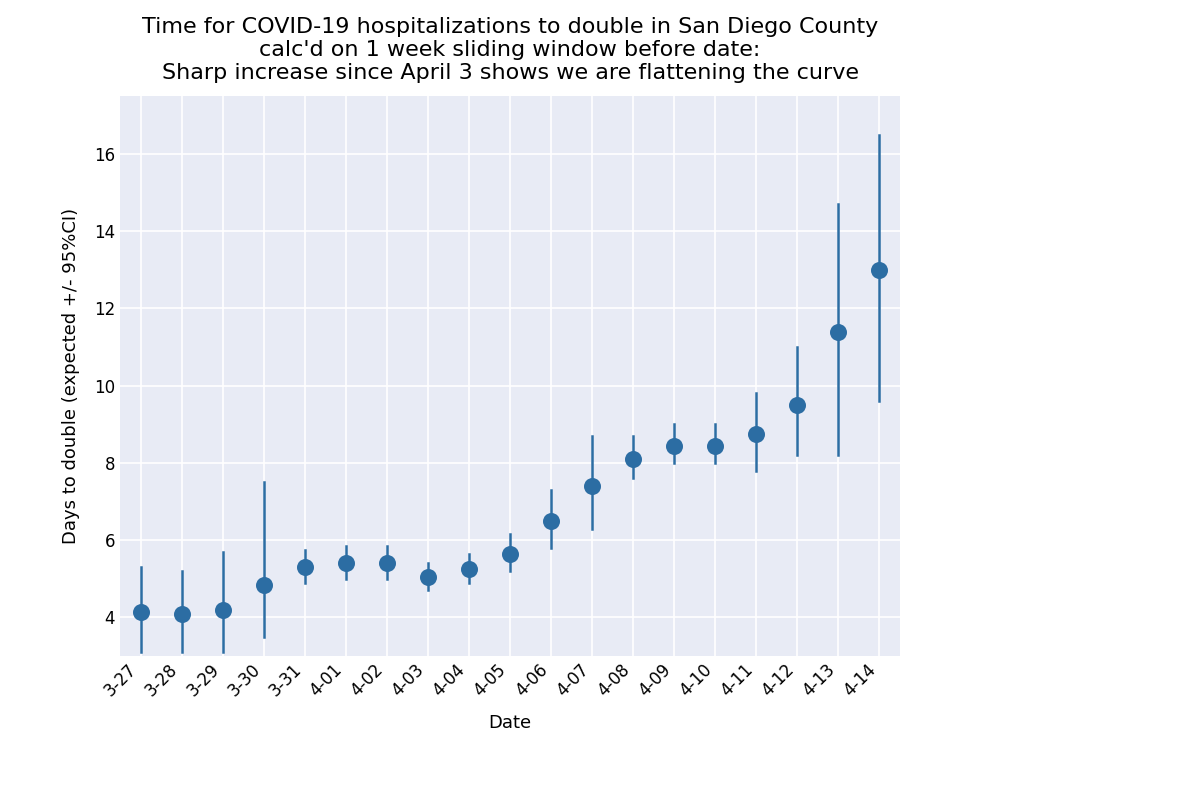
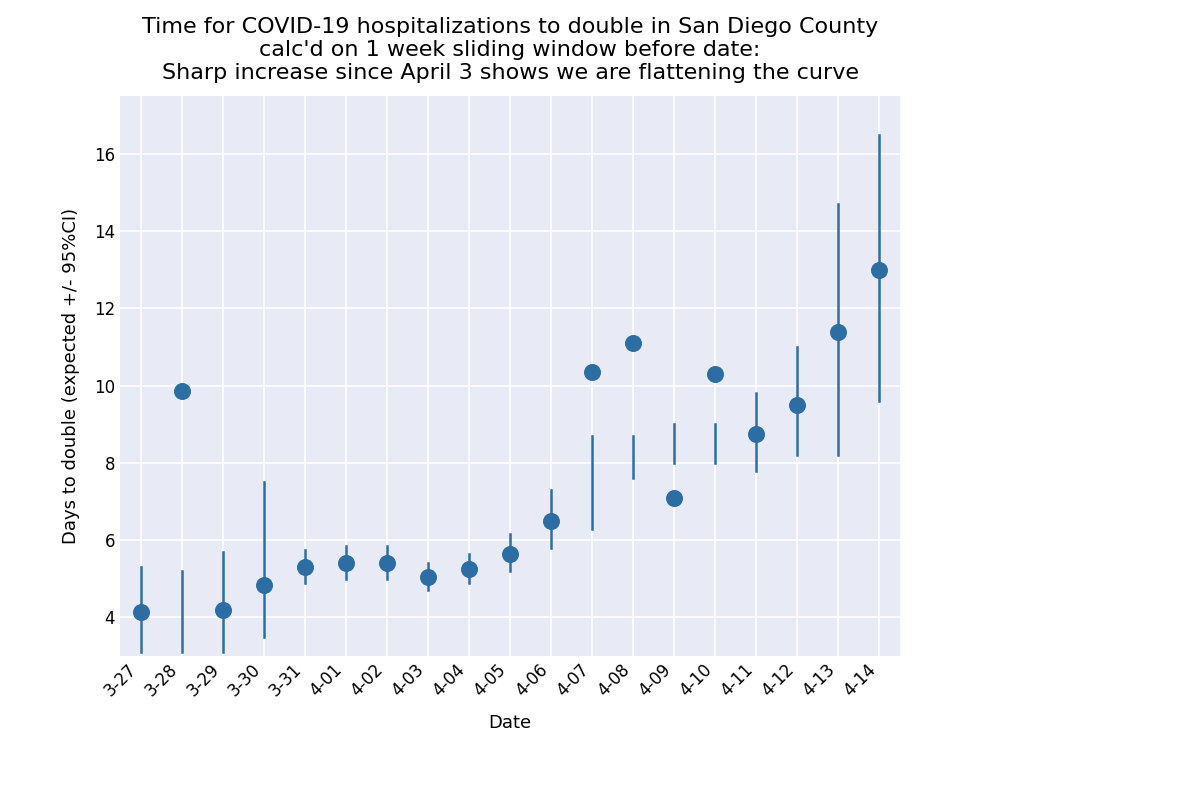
3-28: 4.10 -> 9.85
4-07: 7.40 -> 10.35
4-08: 8.10 -> 11.10
4-09: 8.45 -> 7.10
4-10: 8.45 -> 10.30
